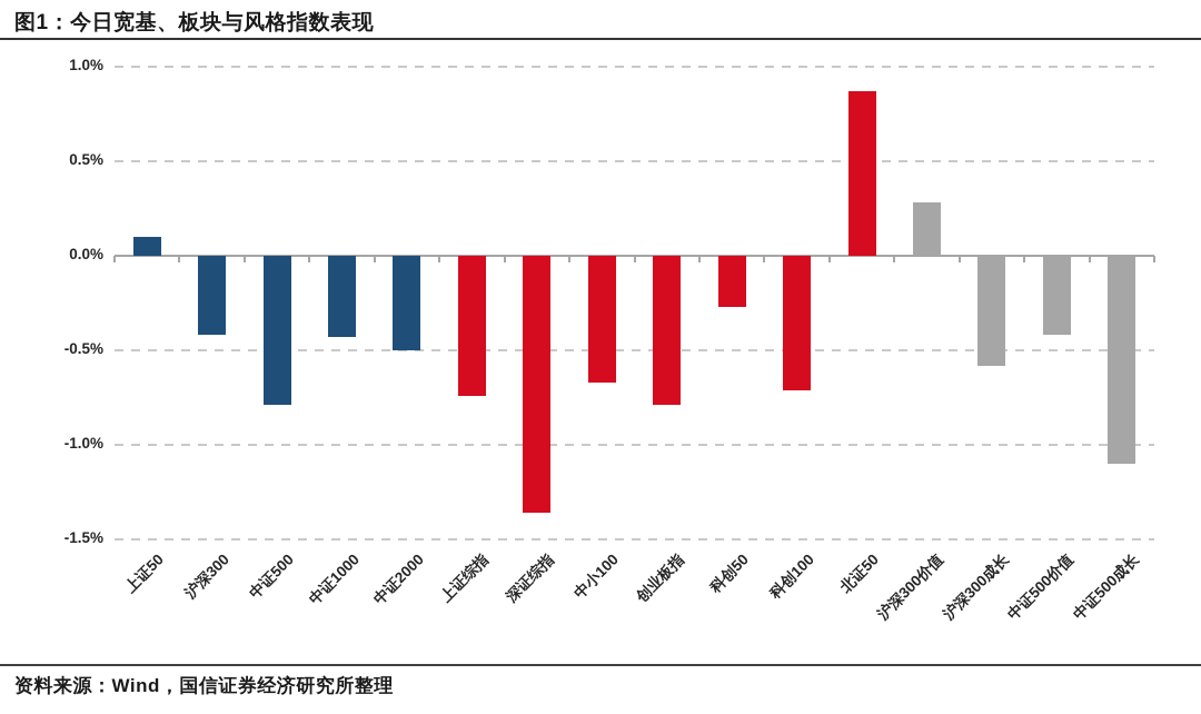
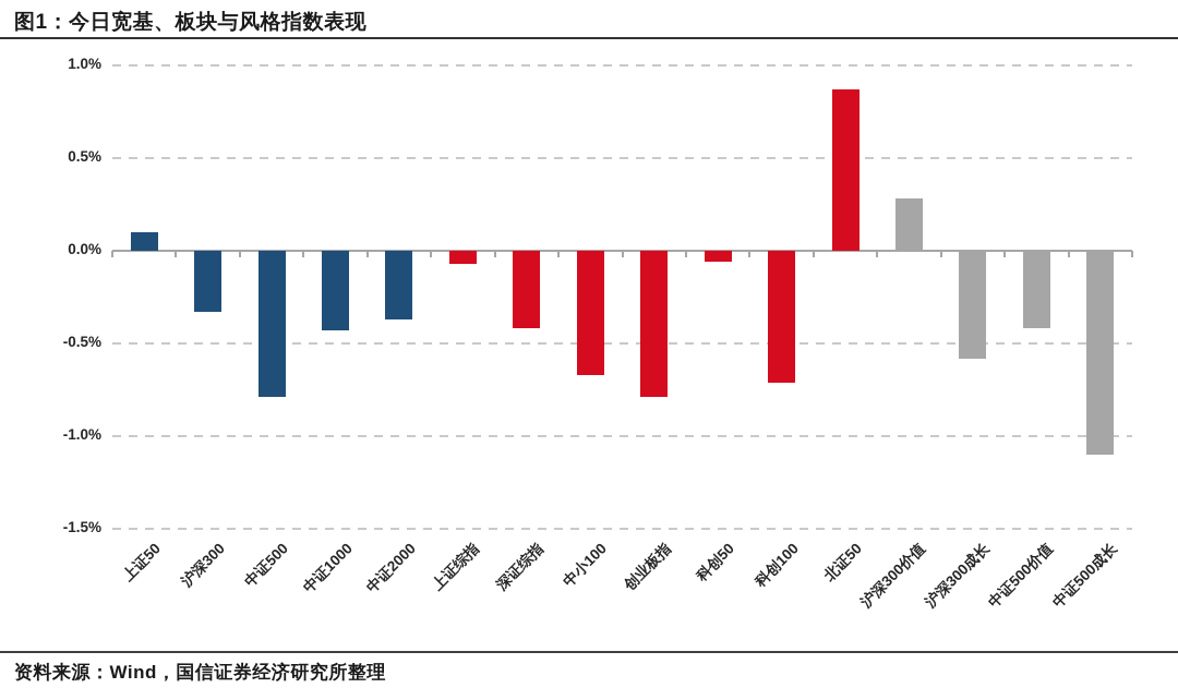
沪深300: -0.42% -> -0.33%
中证2000: -0.50% -> -0.37%
上证综指: -0.74% -> -0.07%
深证综指: -1.36% -> -0.42%
科创50: -0.27% -> -0.06%
